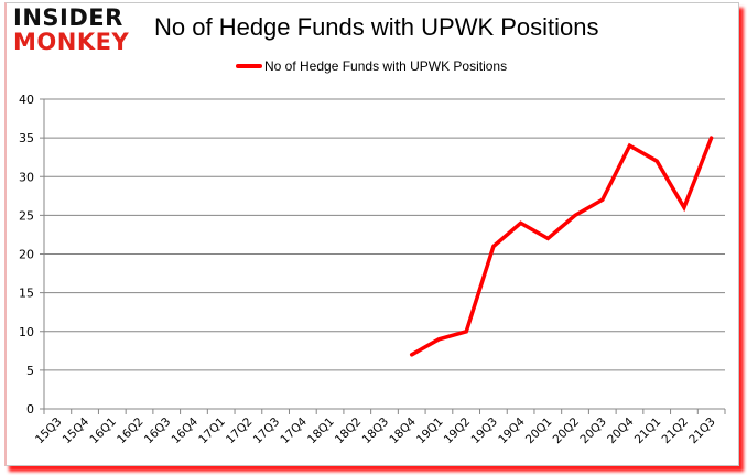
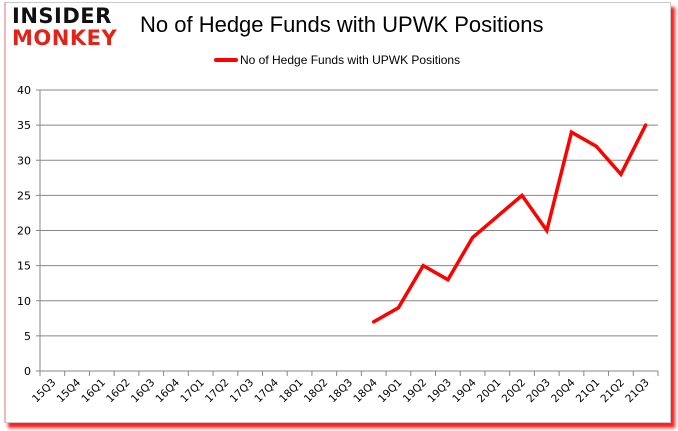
19Q2: 10 -> 15
19Q3: 21 -> 13
19Q4: 24 -> 19
20Q3: 27 -> 20
21Q2: 26 -> 28
